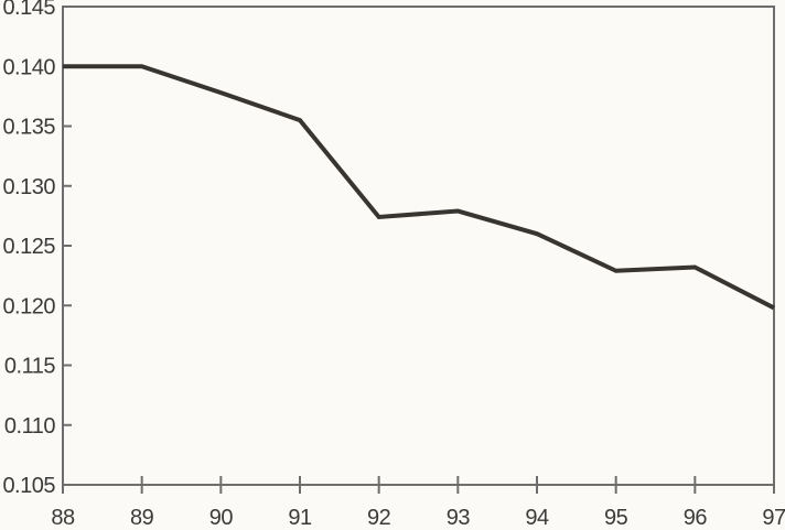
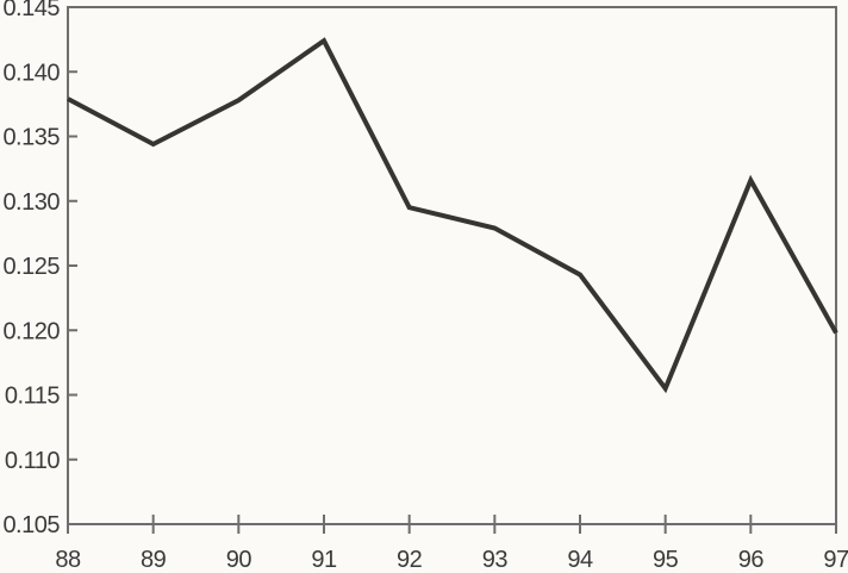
88: 0.1400 -> 0.1379
89: 0.1400 -> 0.1344
91: 0.1355 -> 0.1424
92: 0.1274 -> 0.1295
94: 0.1260 -> 0.1243
95: 0.1229 -> 0.1155
96: 0.1232 -> 0.1316
